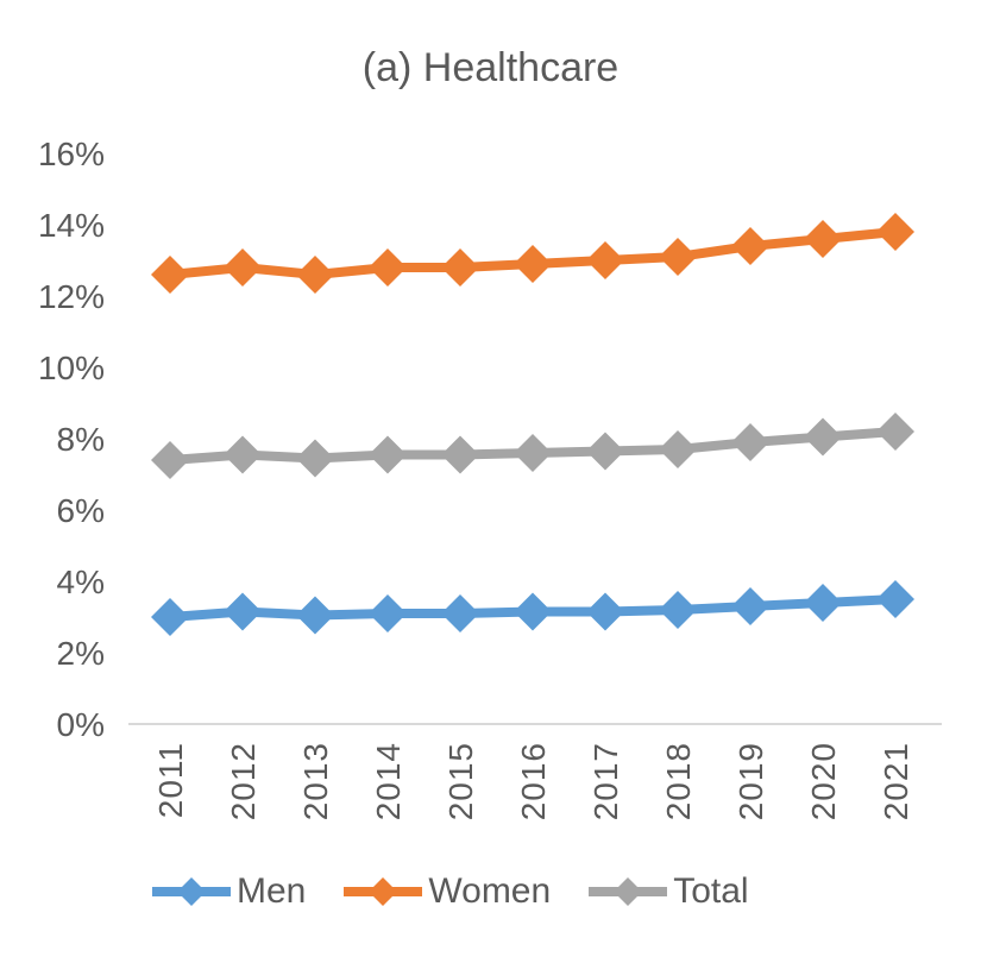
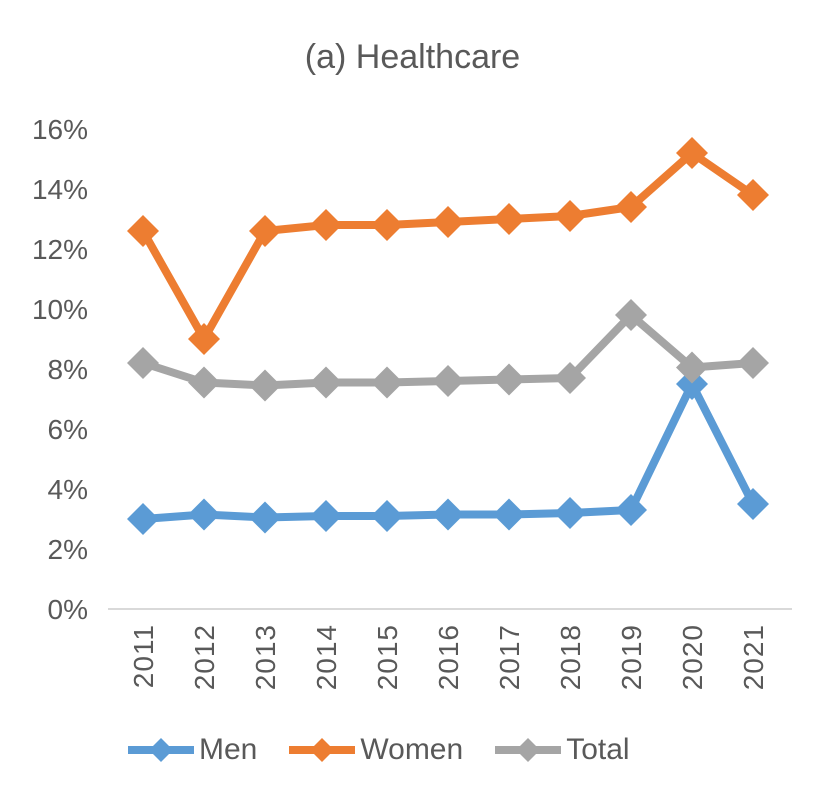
Total/2011: 7.4% -> 8.2%
Women/2012: 12.8% -> 9.0%
Total/2019: 7.9% -> 9.8%
Men/2020: 3.4% -> 7.5%
Women/2020: 13.6% -> 15.2%
